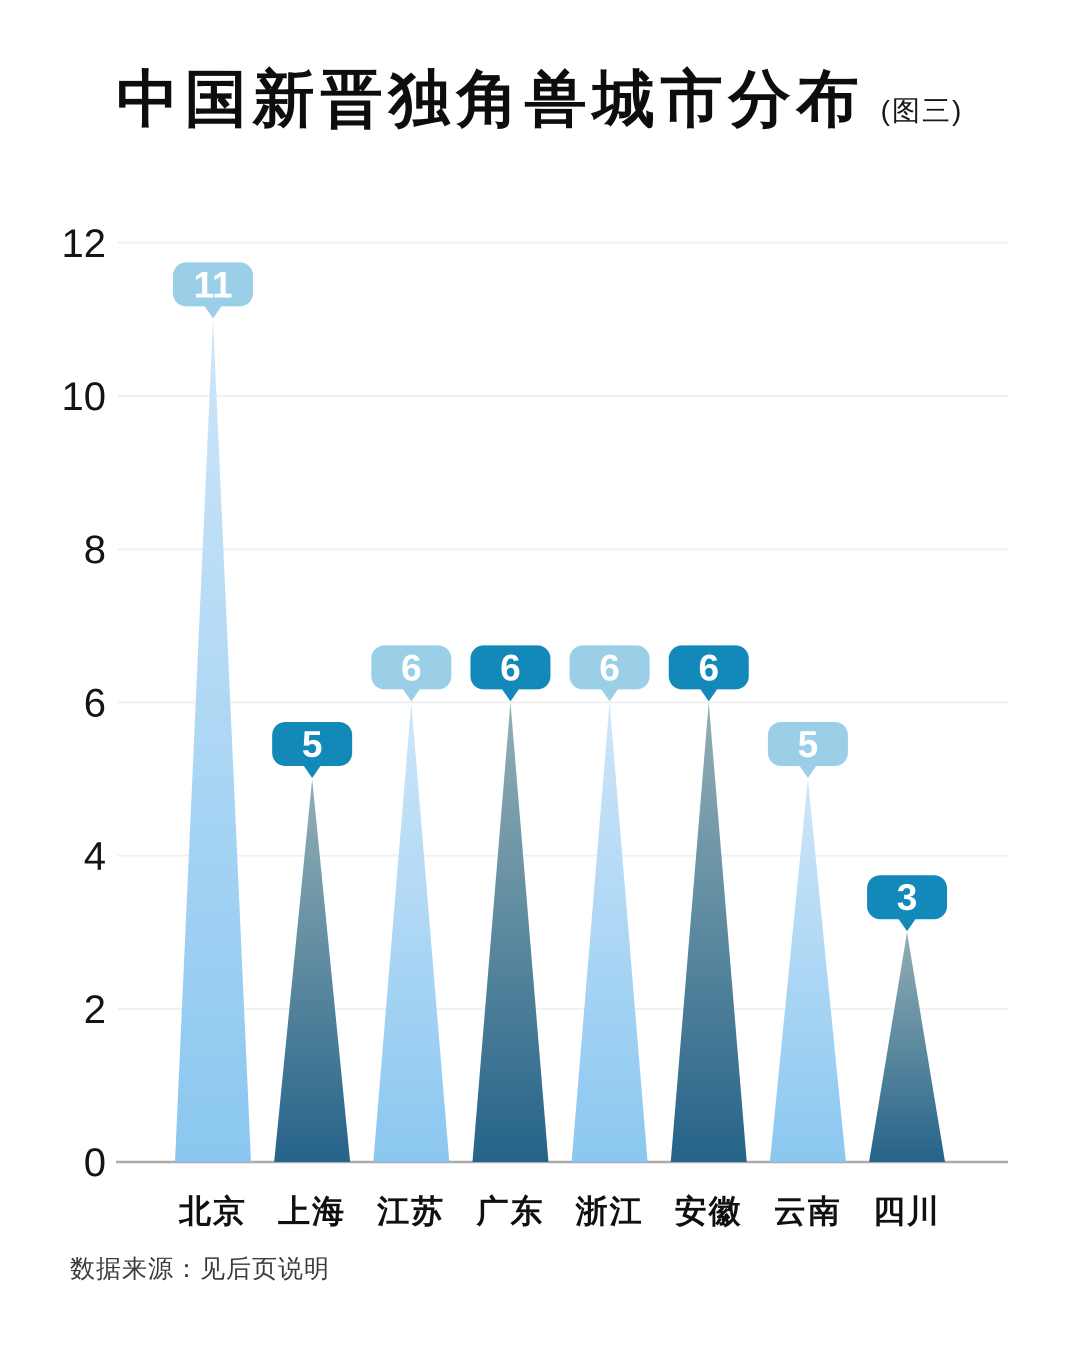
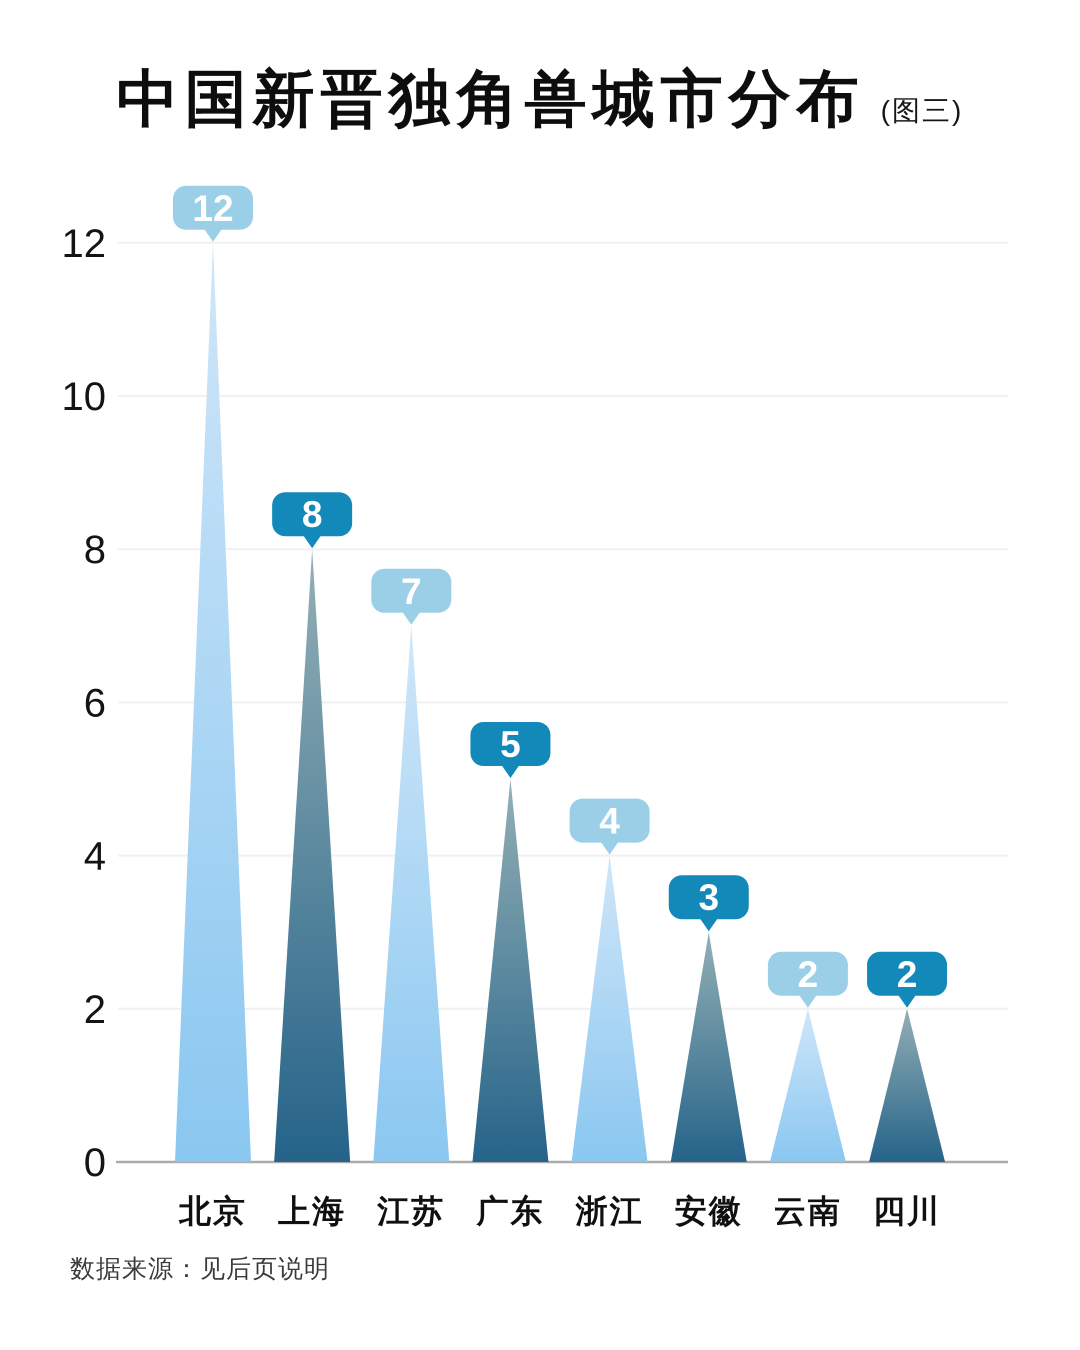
北京: 11 -> 12
上海: 5 -> 8
江苏: 6 -> 7
广东: 6 -> 5
浙江: 6 -> 4
安徽: 6 -> 3
云南: 5 -> 2
四川: 3 -> 2
